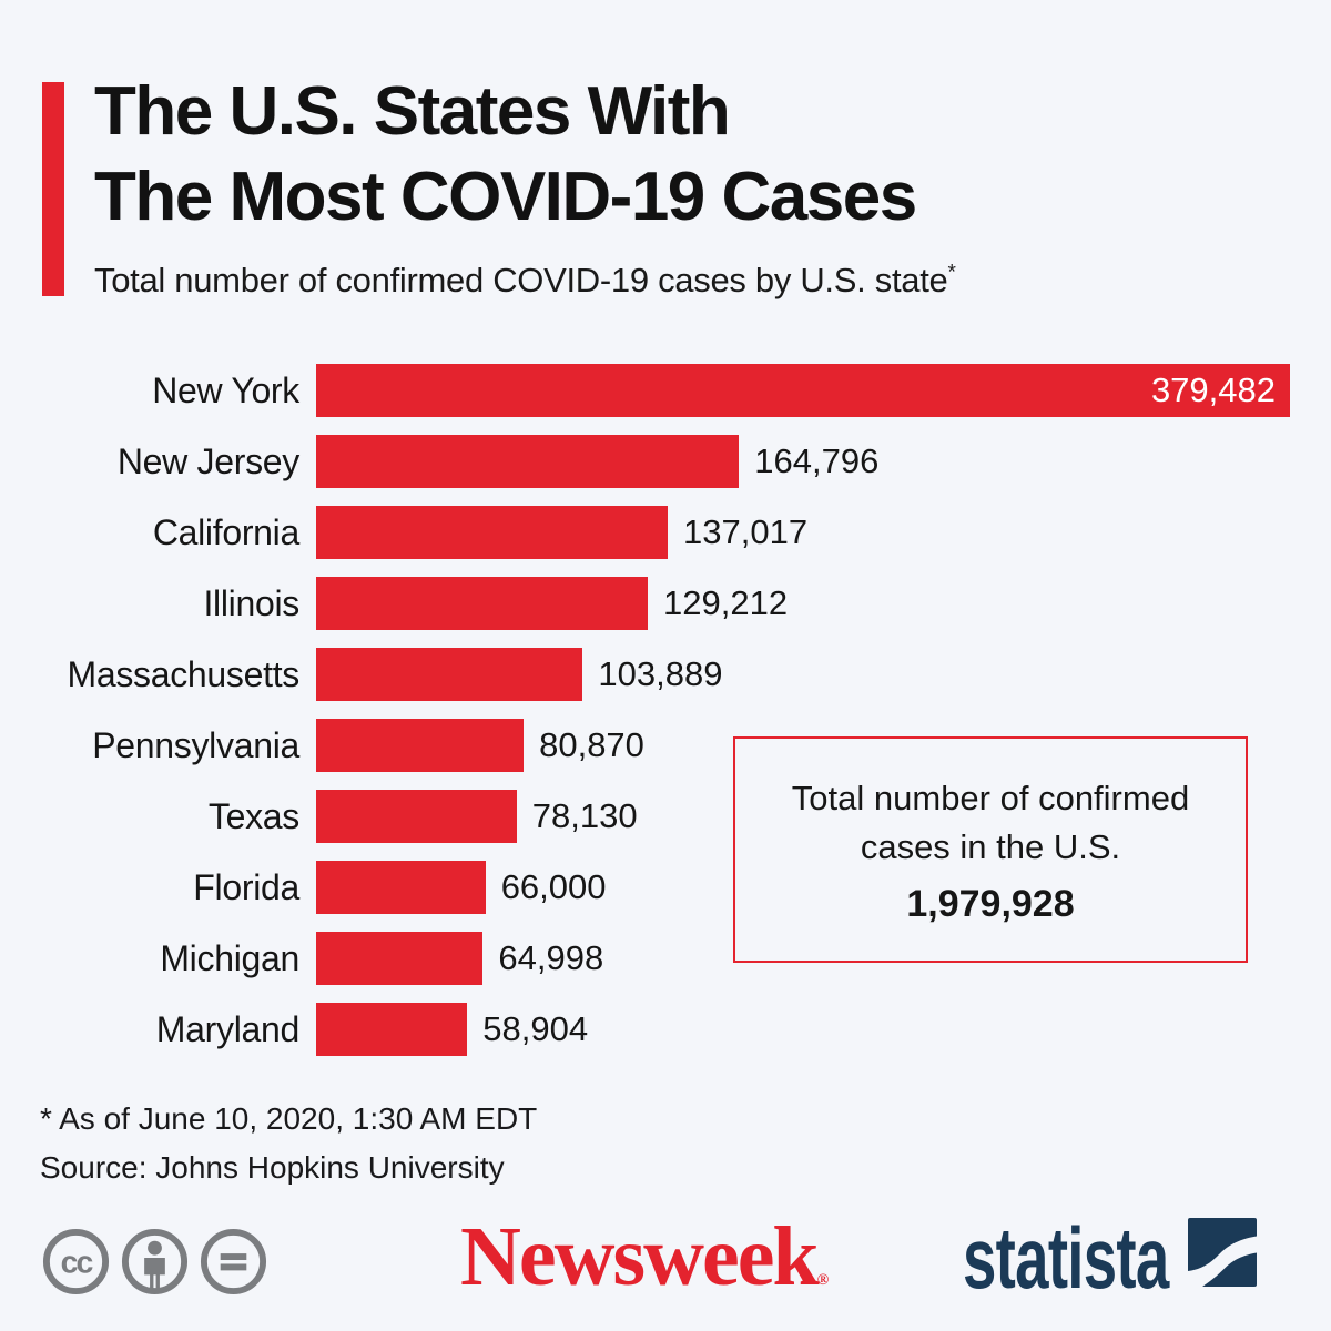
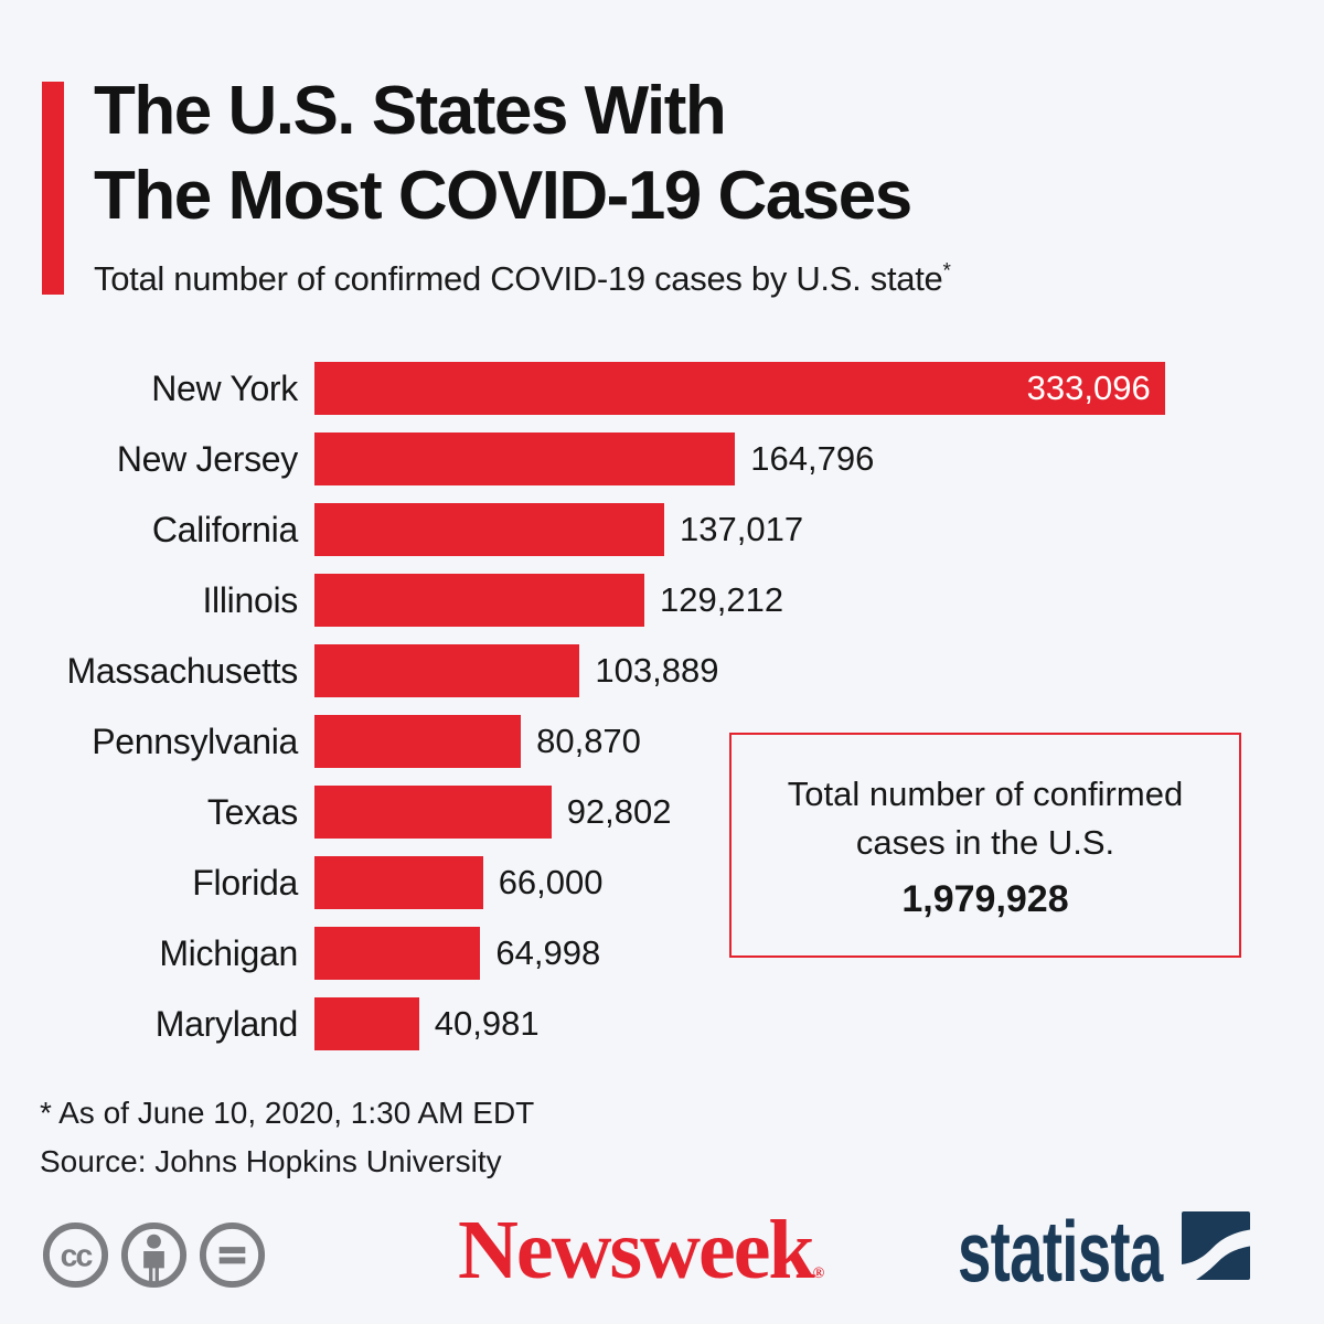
New York: 379,482 -> 333,096
Texas: 78,130 -> 92,802
Maryland: 58,904 -> 40,981
